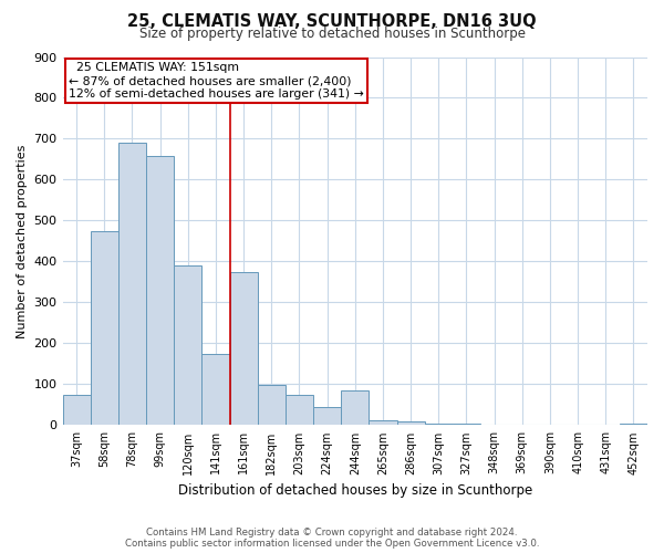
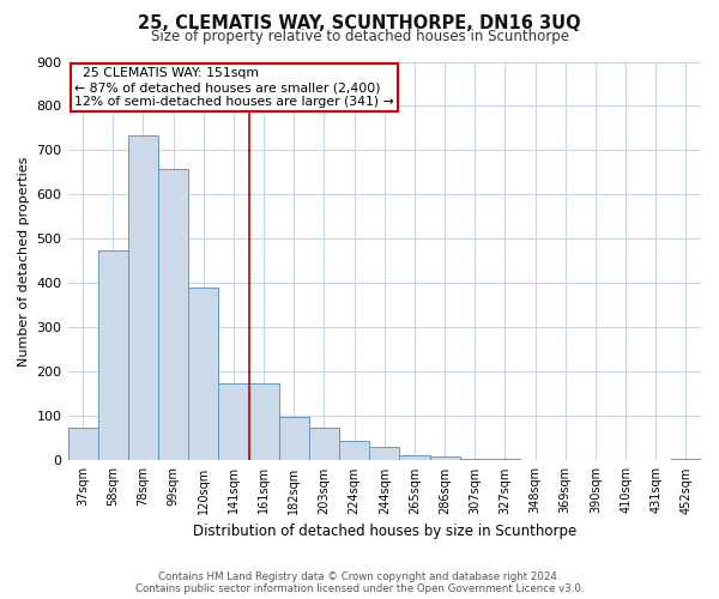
78sqm: 690 -> 735
161sqm: 375 -> 175
244sqm: 85 -> 30
